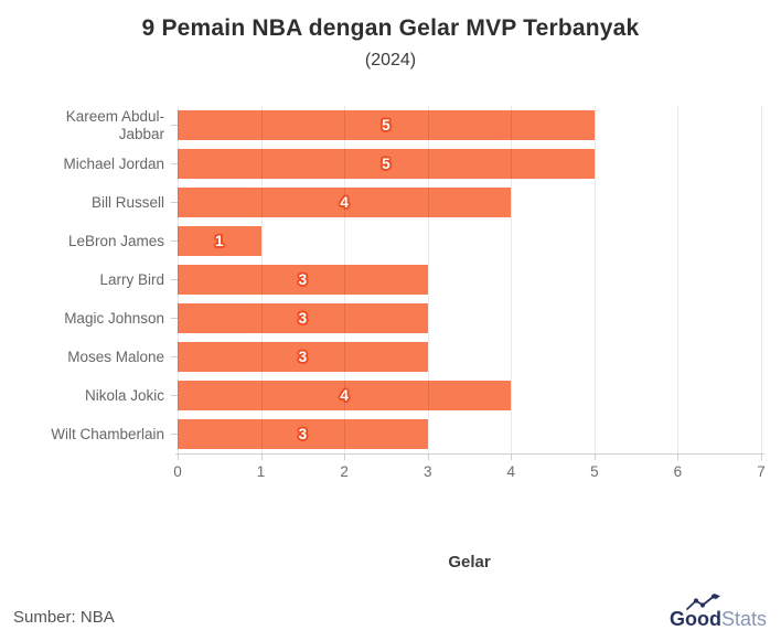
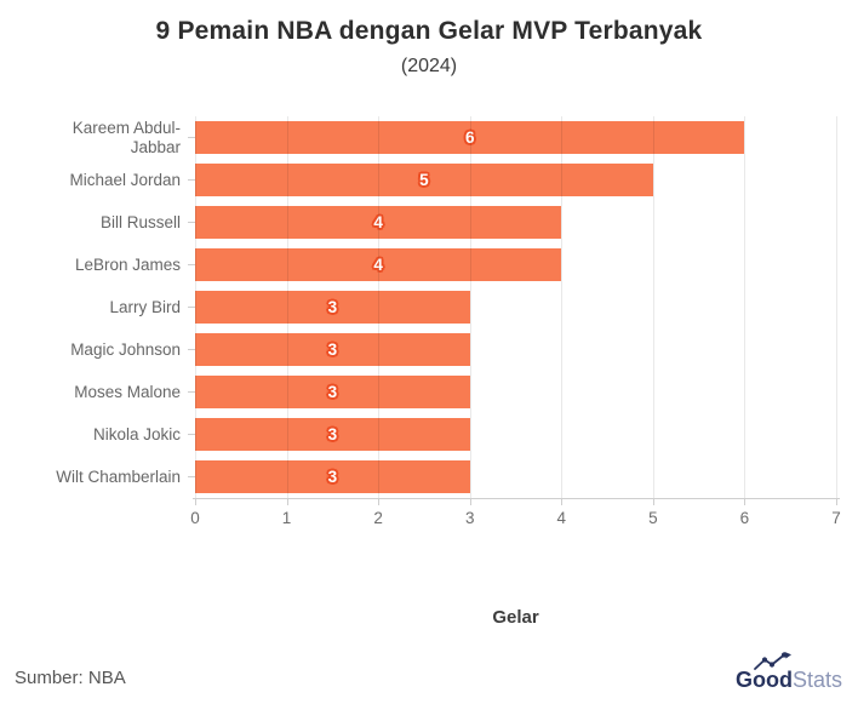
Kareem Abdul-Jabbar: 5 -> 6
LeBron James: 1 -> 4
Nikola Jokic: 4 -> 3
